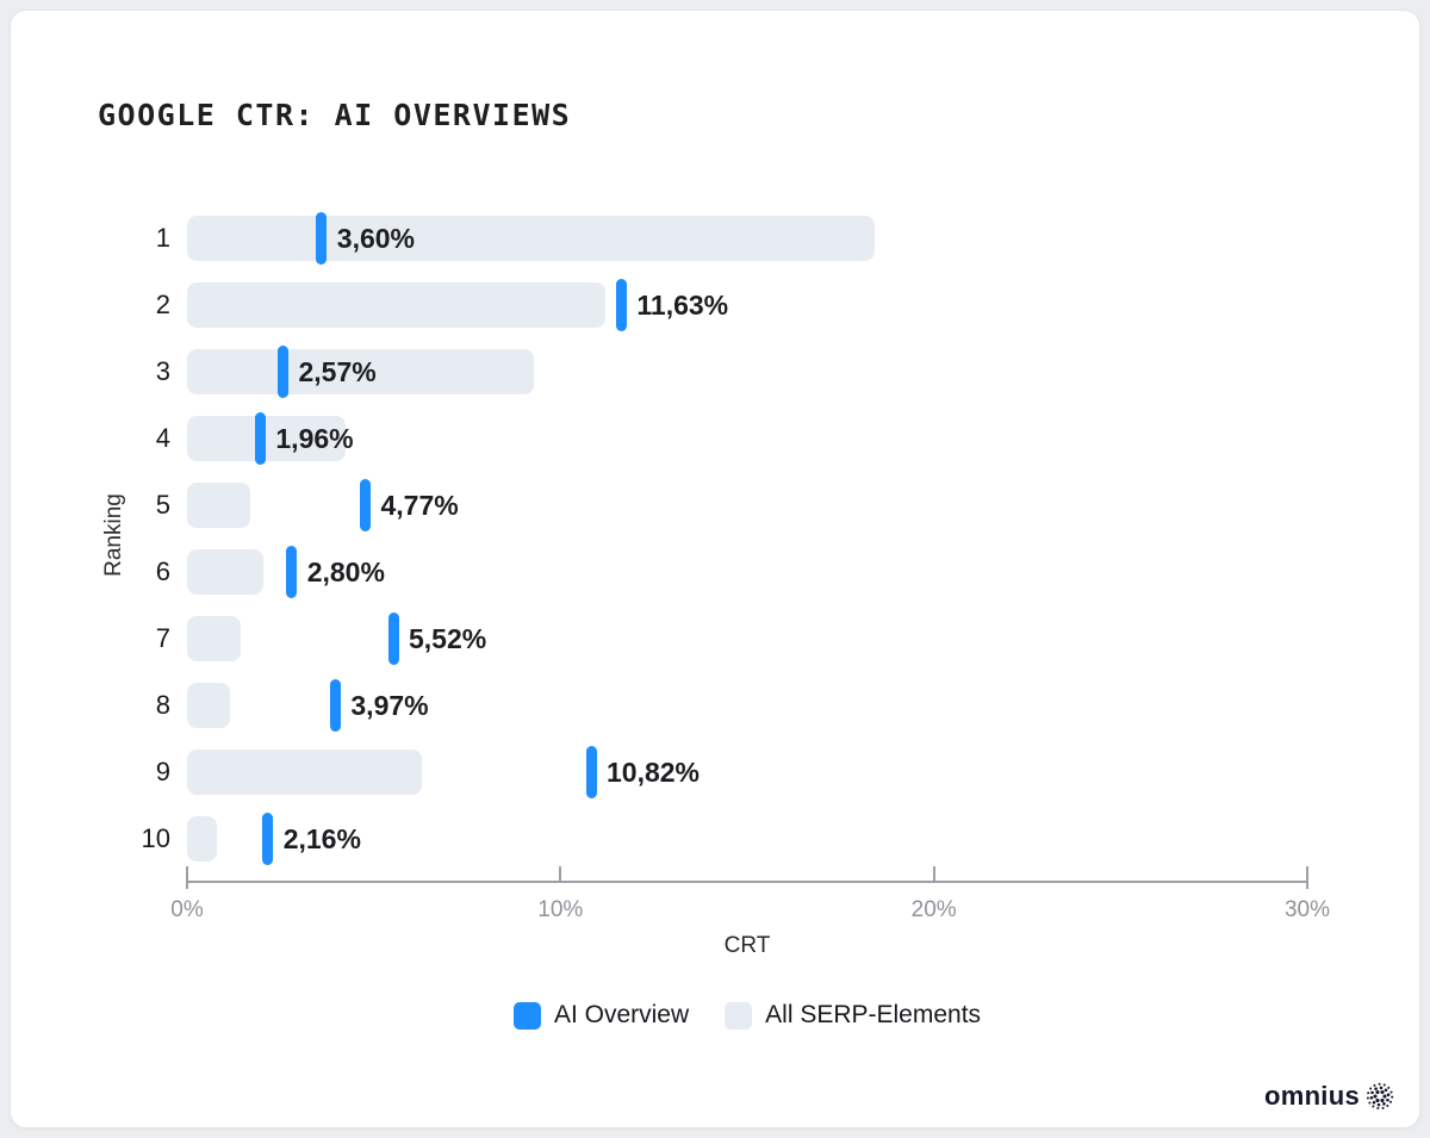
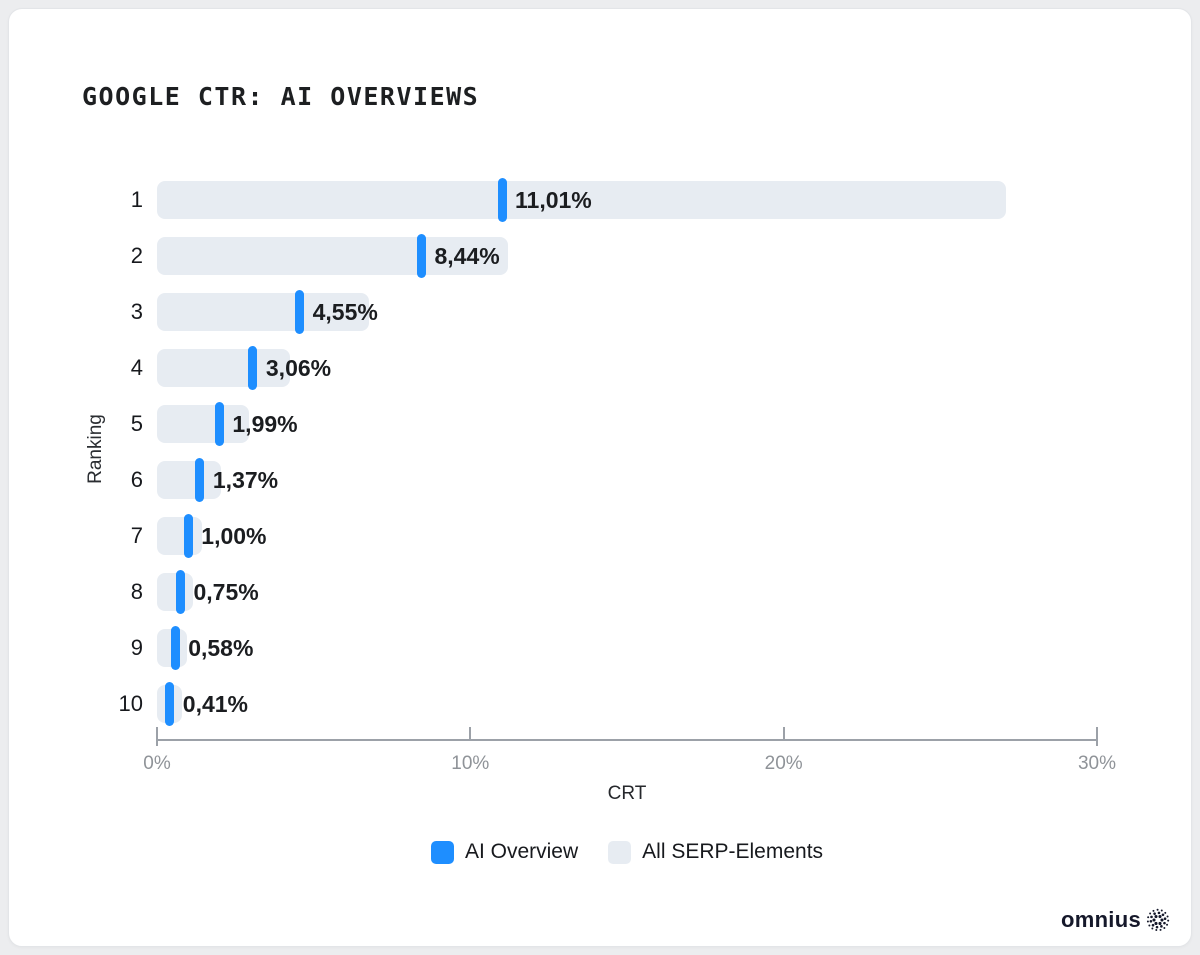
AI Overview/1: 3,60% -> 11,01%
All SERP-Elements/1: 18.4% -> 27.1%
AI Overview/2: 11,63% -> 8,44%
AI Overview/3: 2,57% -> 4,55%
All SERP-Elements/3: 9.3% -> 6.8%
AI Overview/4: 1,96% -> 3,06%
AI Overview/5: 4,77% -> 1,99%
All SERP-Elements/5: 1.7% -> 3.0%
AI Overview/6: 2,80% -> 1,37%
AI Overview/7: 5,52% -> 1,00%
AI Overview/8: 3,97% -> 0,75%
AI Overview/9: 10,82% -> 0,58%
All SERP-Elements/9: 6.3% -> 0.9%
AI Overview/10: 2,16% -> 0,41%
